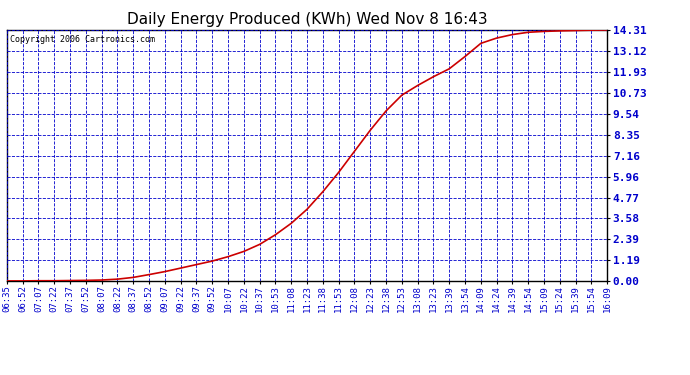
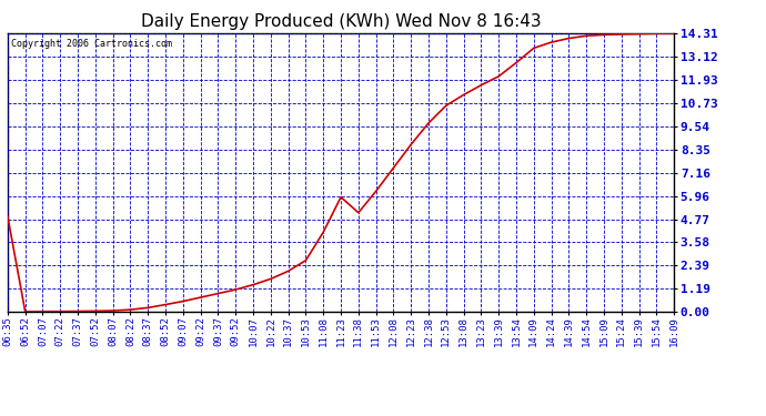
06:35: 0.0 -> 4.9
11:08: 3.3 -> 4.1
11:23: 4.1 -> 5.9
